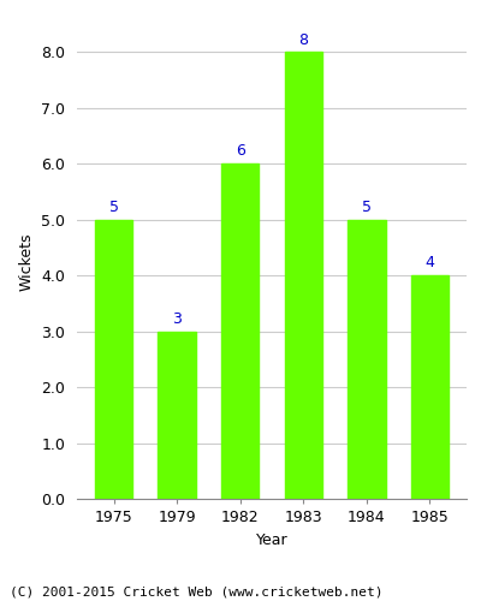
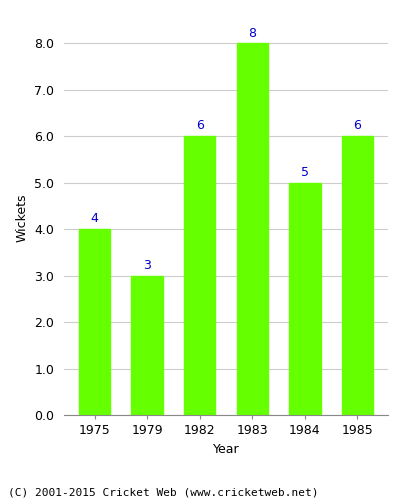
1975: 5 -> 4
1985: 4 -> 6
